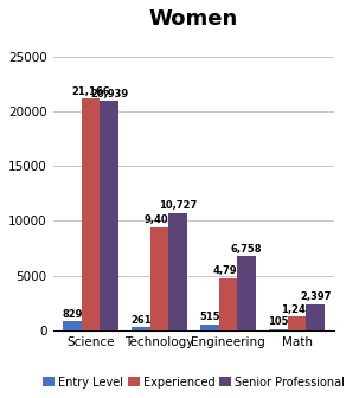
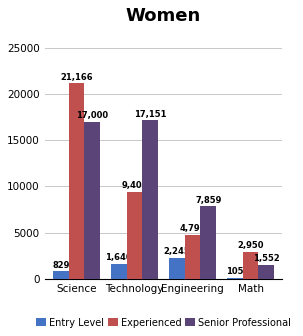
Senior Professional/Science: 20900 -> 17000
Entry Level/Technology: 261 -> 1,640
Senior Professional/Technology: 10,727 -> 17,151
Entry Level/Engineering: 515 -> 2,245
Senior Professional/Engineering: 6,758 -> 7,859
Experienced/Math: 1,245 -> 2,950
Senior Professional/Math: 2,397 -> 1,552
